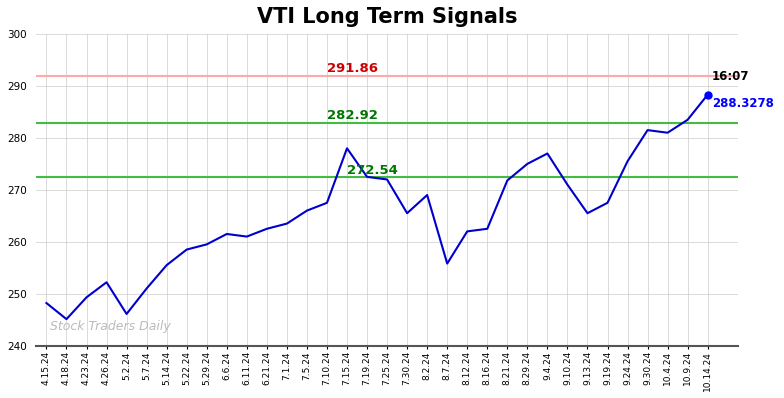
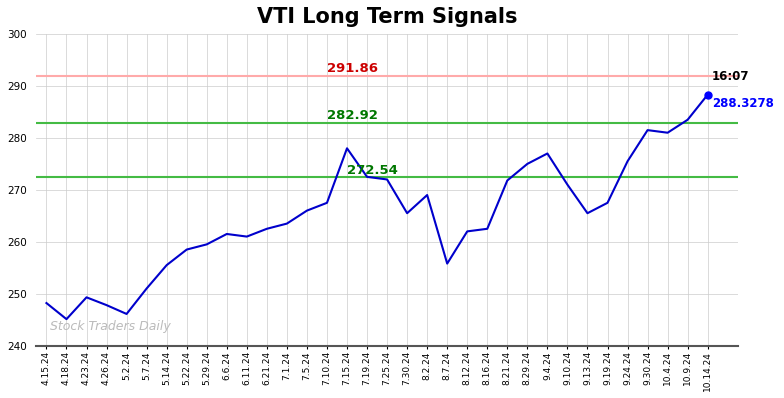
4.26.24: 252.2 -> 247.8
